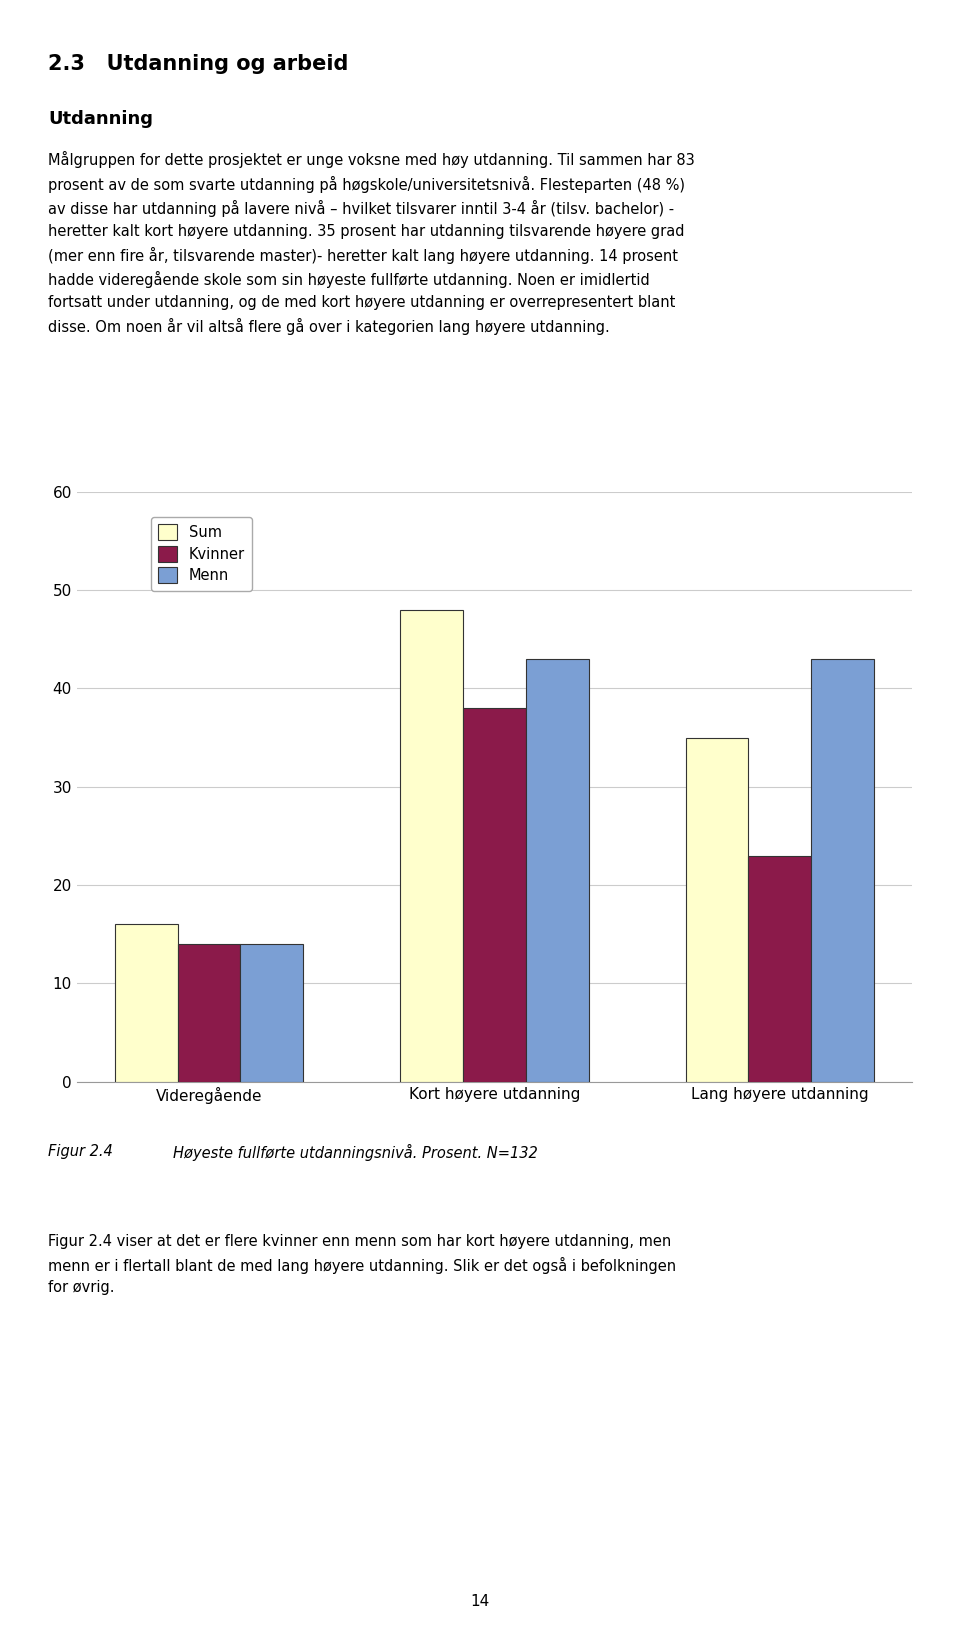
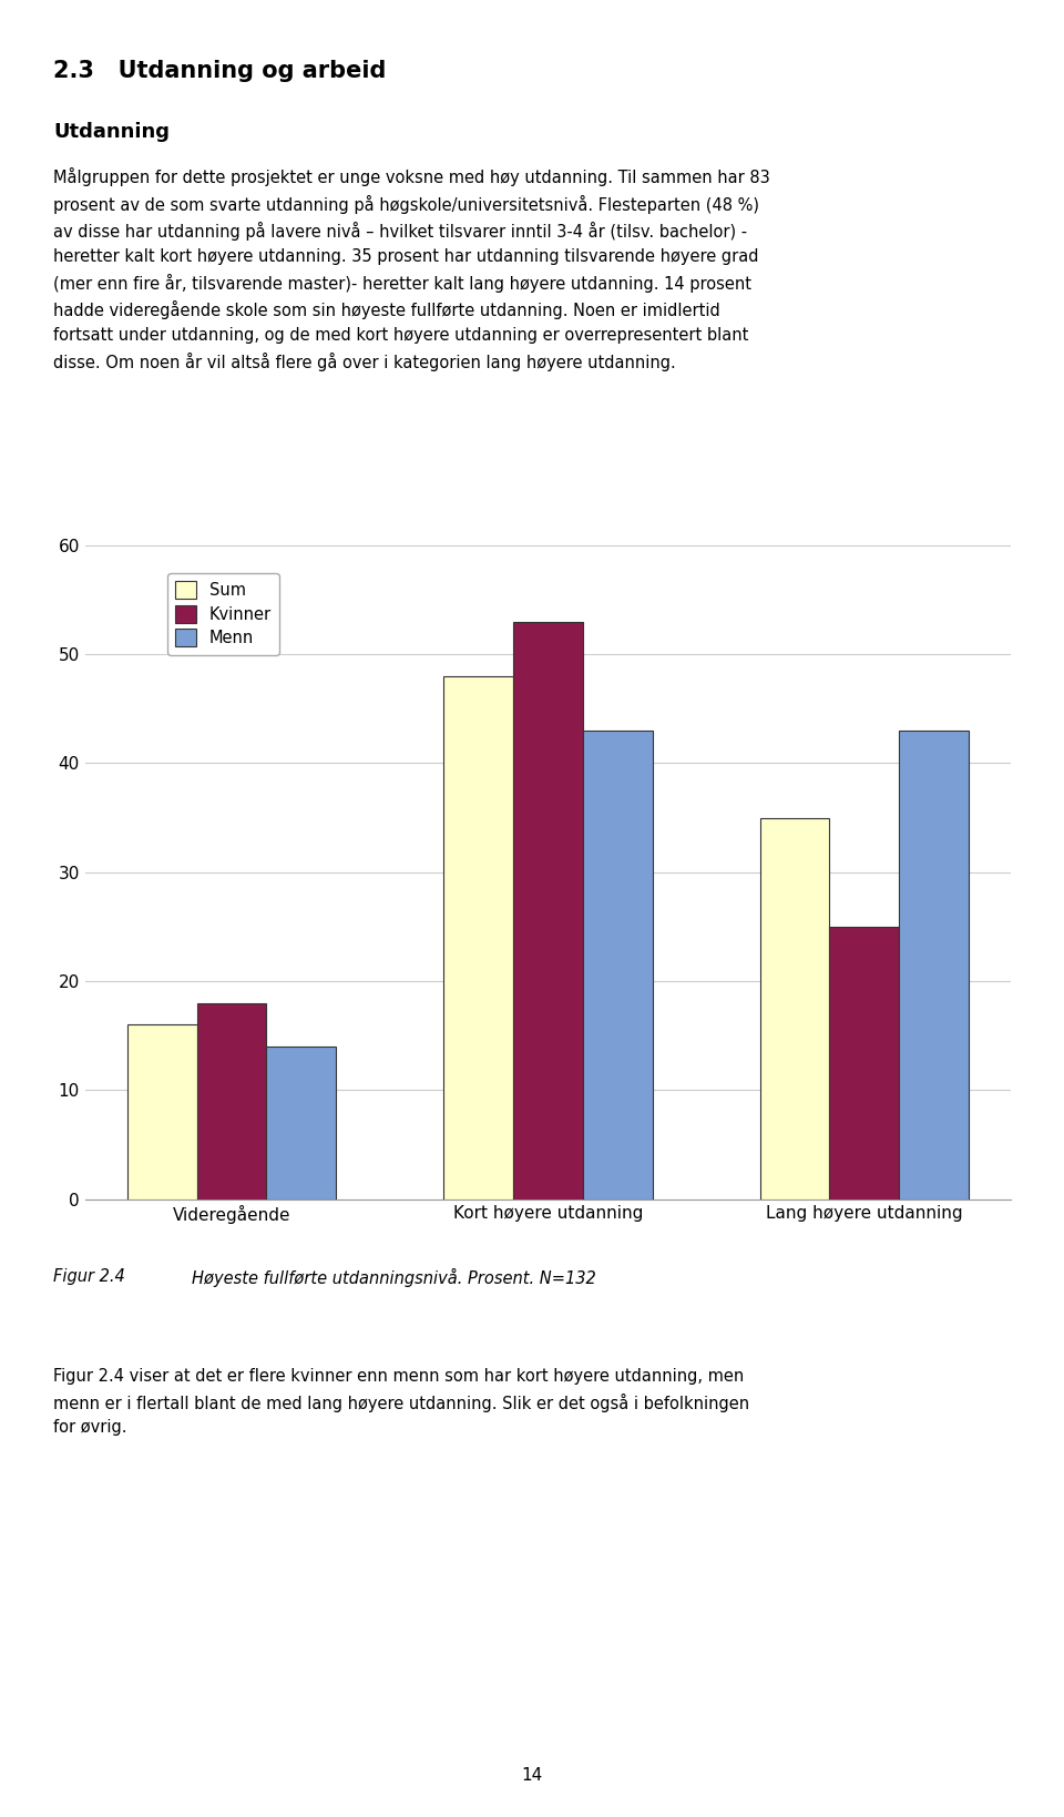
Kvinner/Videregående: 14 -> 18
Kvinner/Kort høyere utdanning: 38 -> 53
Kvinner/Lang høyere utdanning: 23 -> 25
